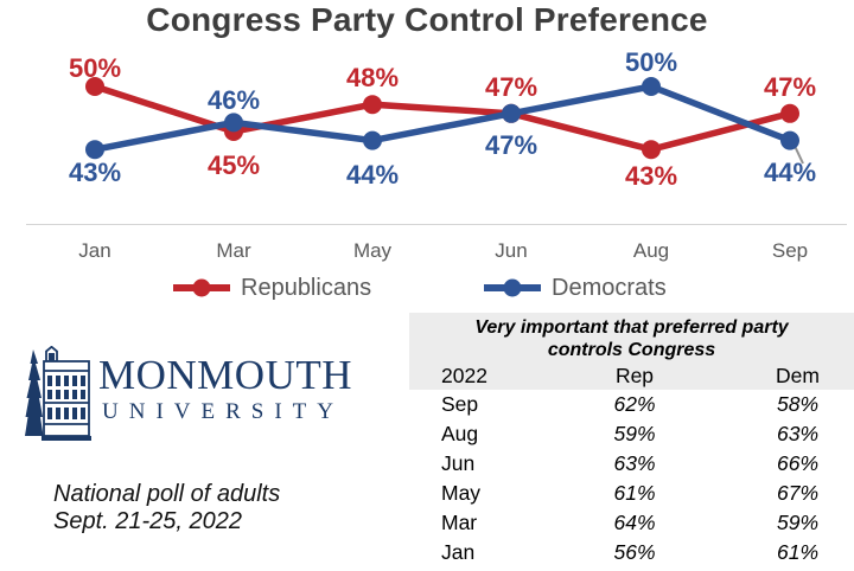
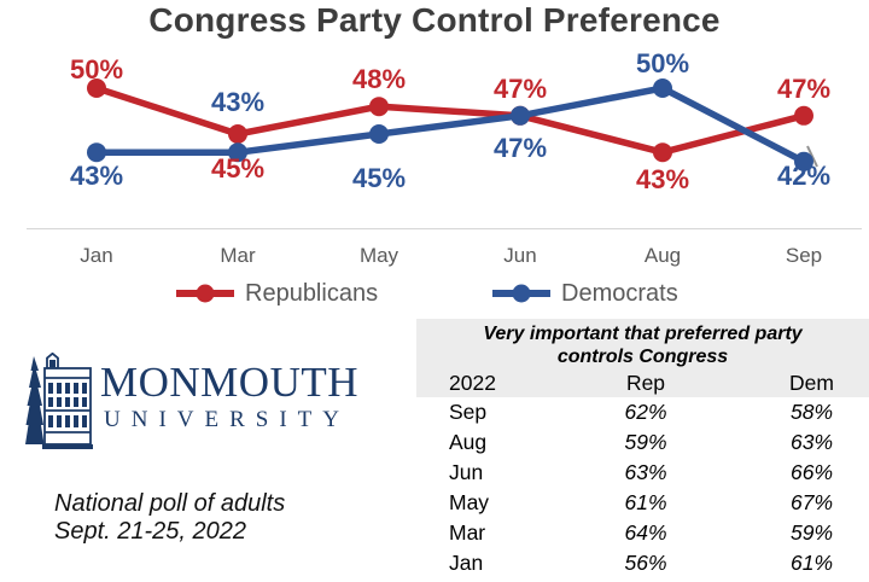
Democrats/Mar: 46% -> 43%
Democrats/May: 44% -> 45%
Democrats/Sep: 44% -> 42%
